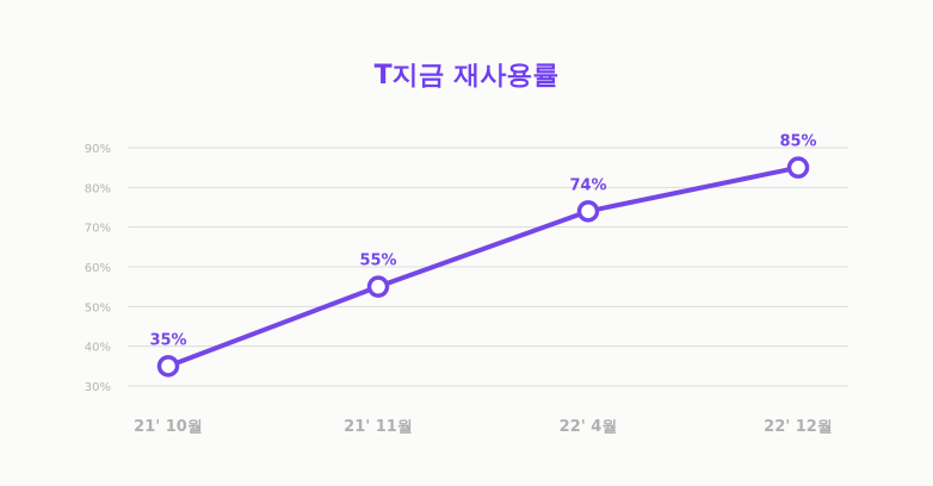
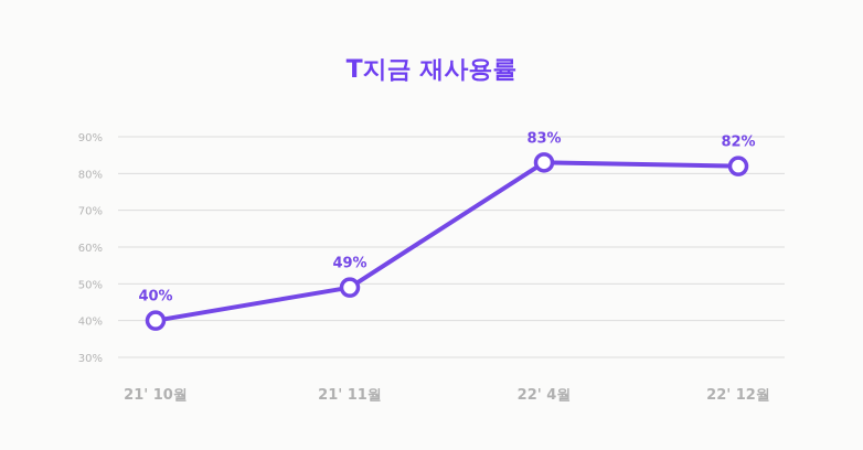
21' 10월: 35% -> 40%
21' 11월: 55% -> 49%
22' 4월: 74% -> 83%
22' 12월: 85% -> 82%
